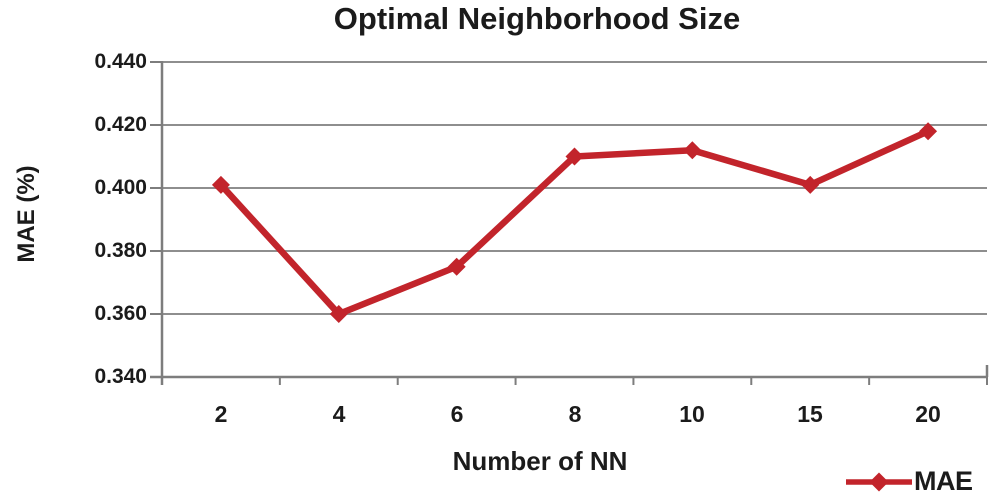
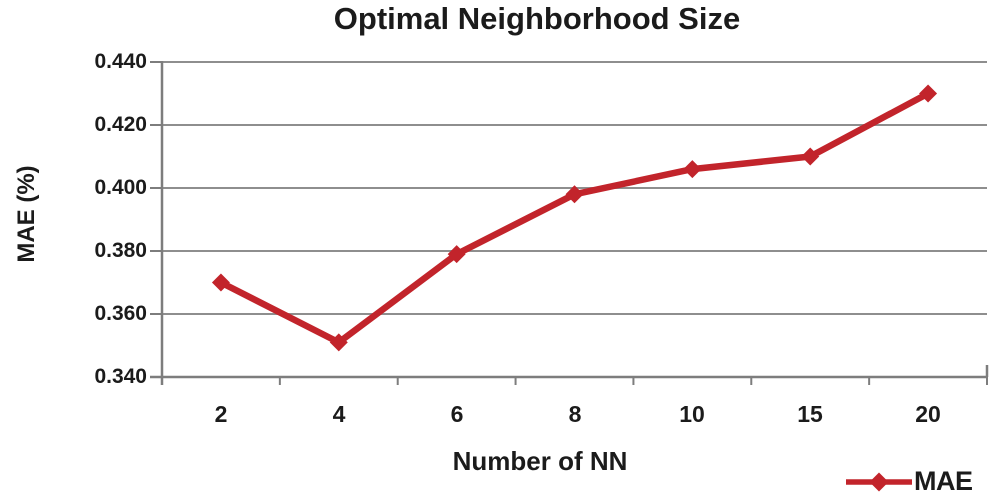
2: 0.401 -> 0.370
4: 0.360 -> 0.351
6: 0.375 -> 0.379
8: 0.410 -> 0.398
10: 0.412 -> 0.406
15: 0.401 -> 0.410
20: 0.418 -> 0.430
